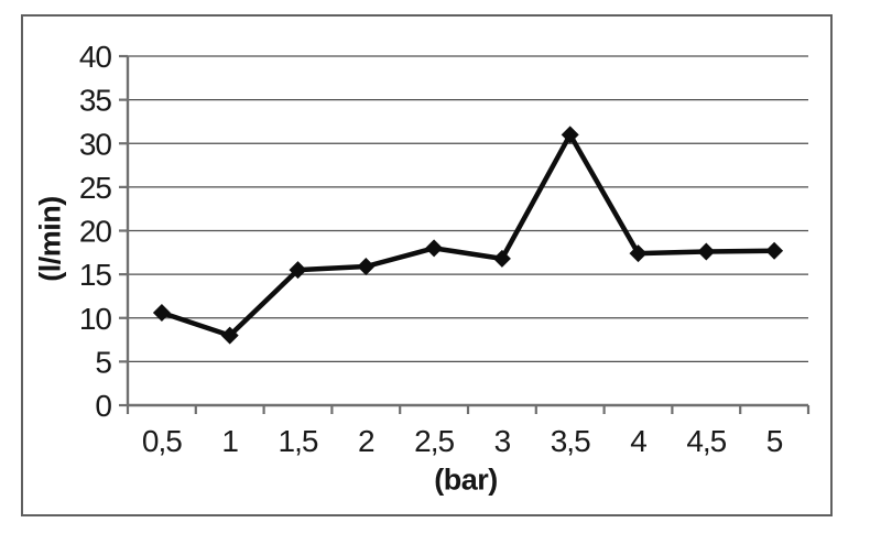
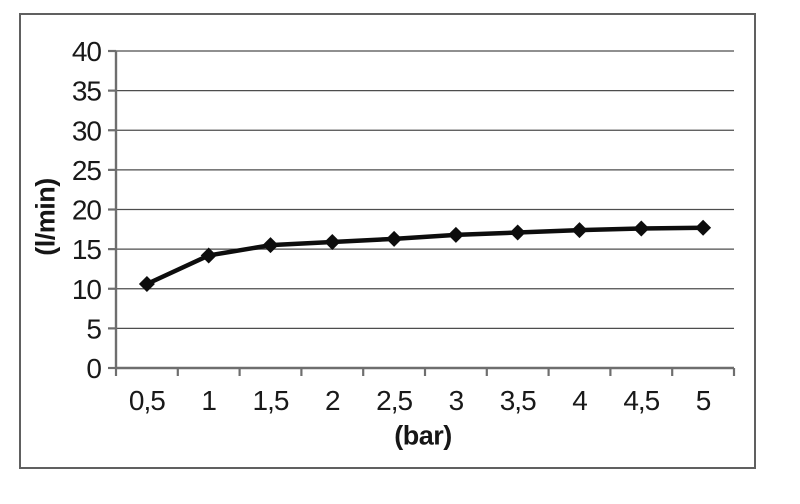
1: 8 -> 14
2,5: 18 -> 16
3,5: 31 -> 17
